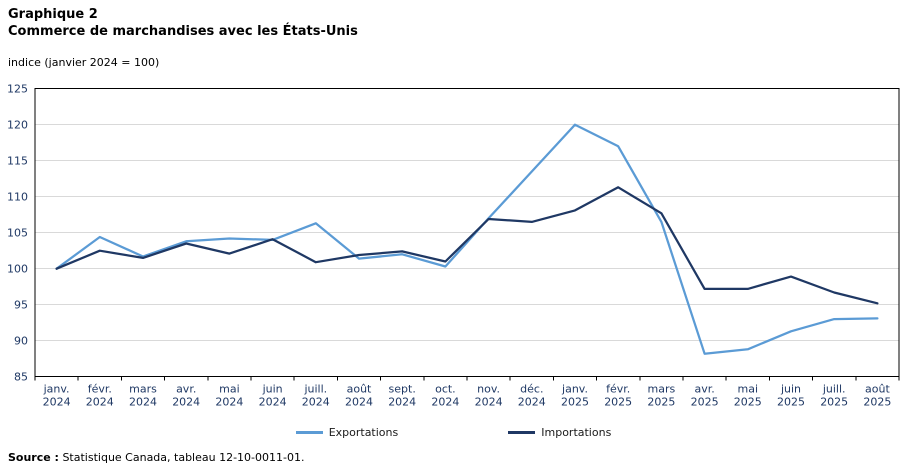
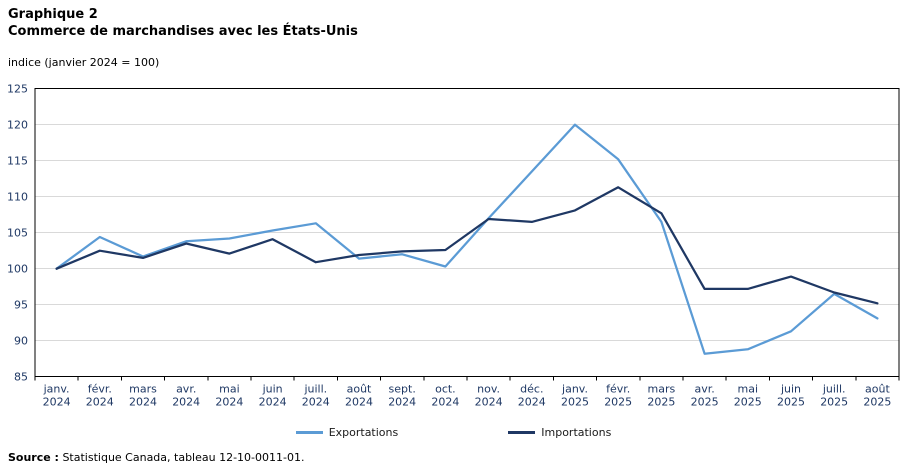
Exportations/juin 2024: 104 -> 105
Importations/oct. 2024: 101 -> 103
Exportations/févr. 2025: 117 -> 115
Exportations/juill. 2025: 93 -> 96
